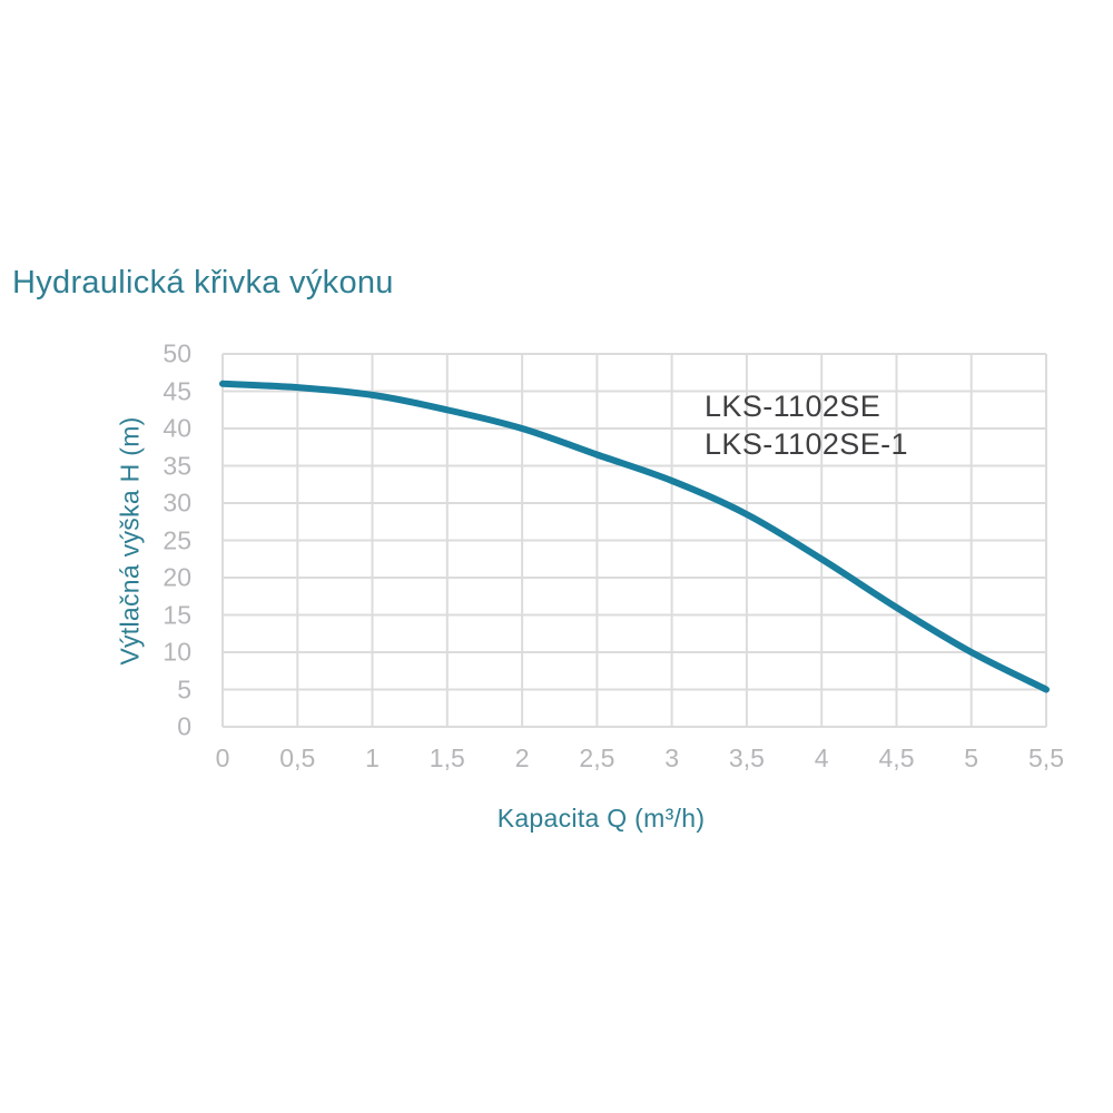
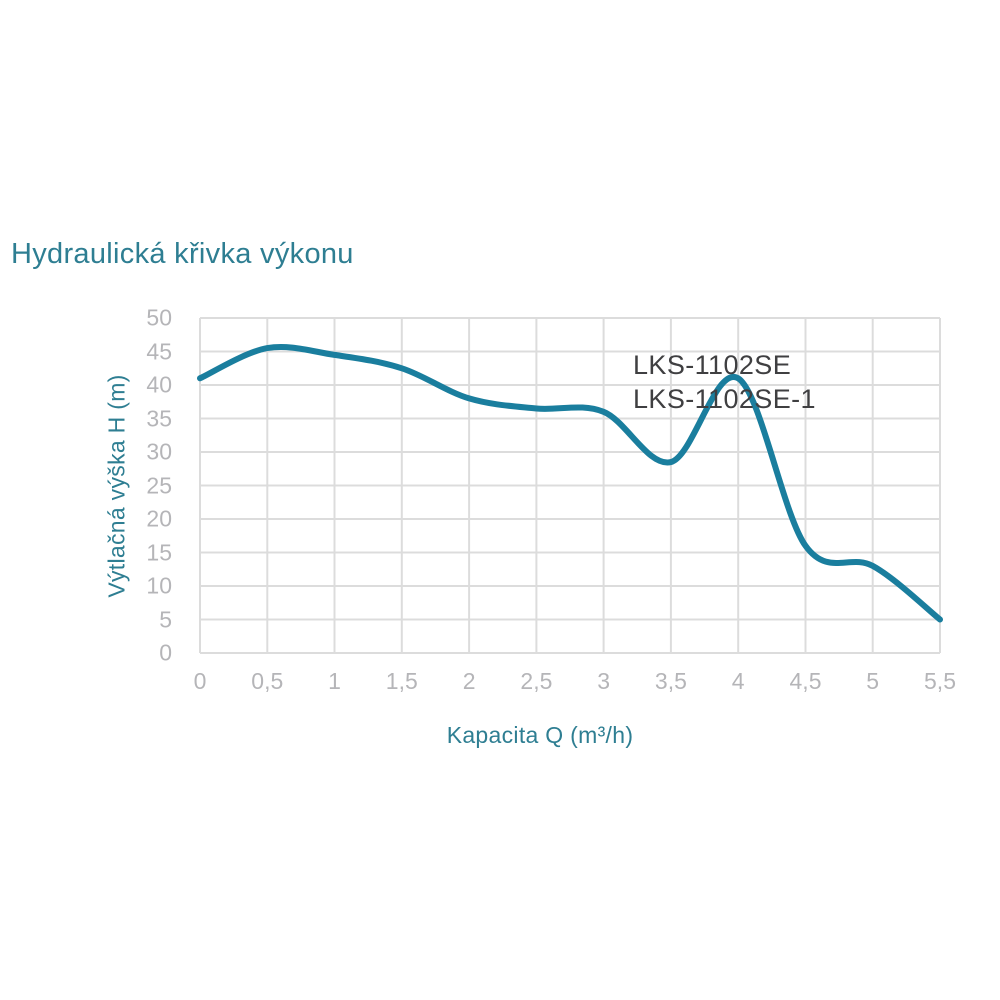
0: 46 -> 41
2: 40 -> 38
3: 33 -> 36
4: 22 -> 41
5: 10 -> 13
